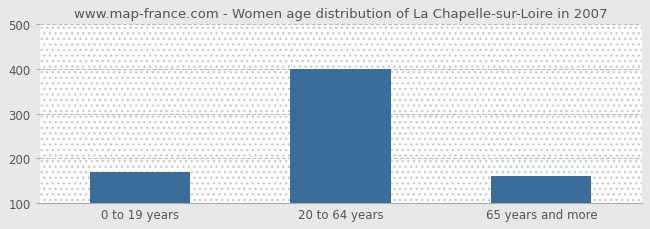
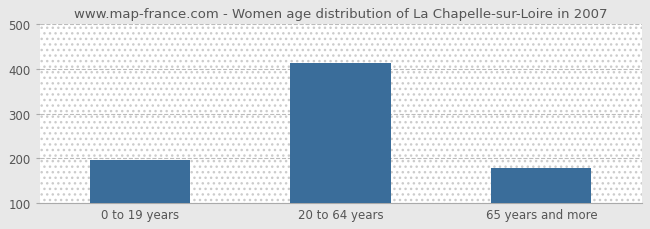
0 to 19 years: 170 -> 197
20 to 64 years: 400 -> 413
65 years and more: 160 -> 178
